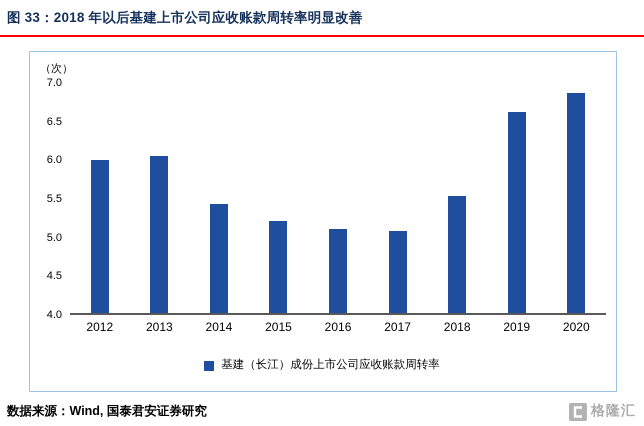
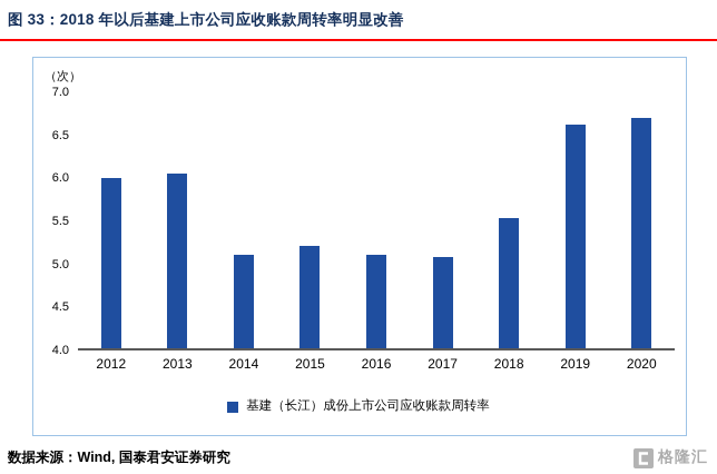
2014: 5.4 -> 5.1
2020: 6.9 -> 6.7
